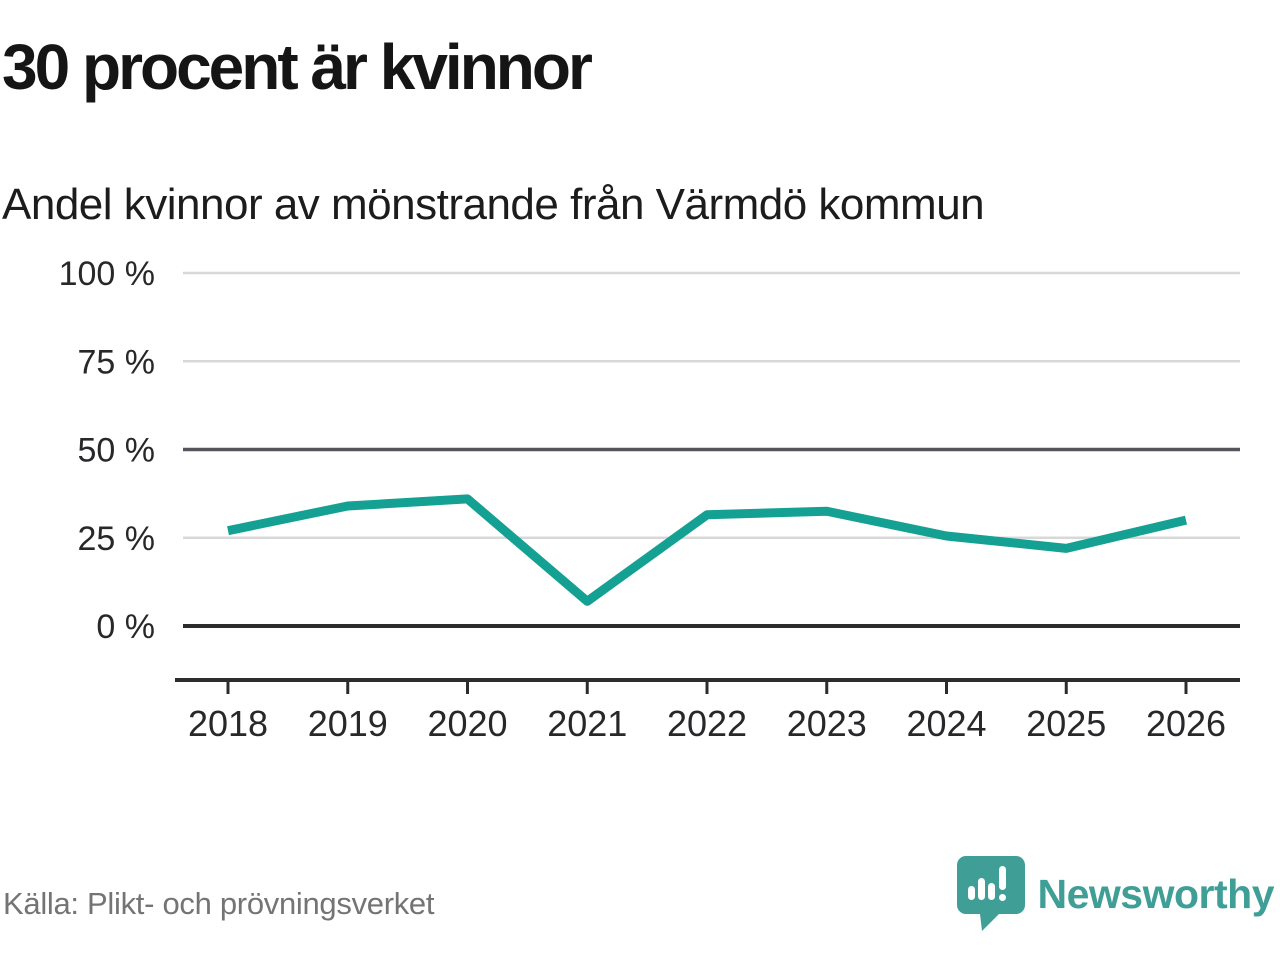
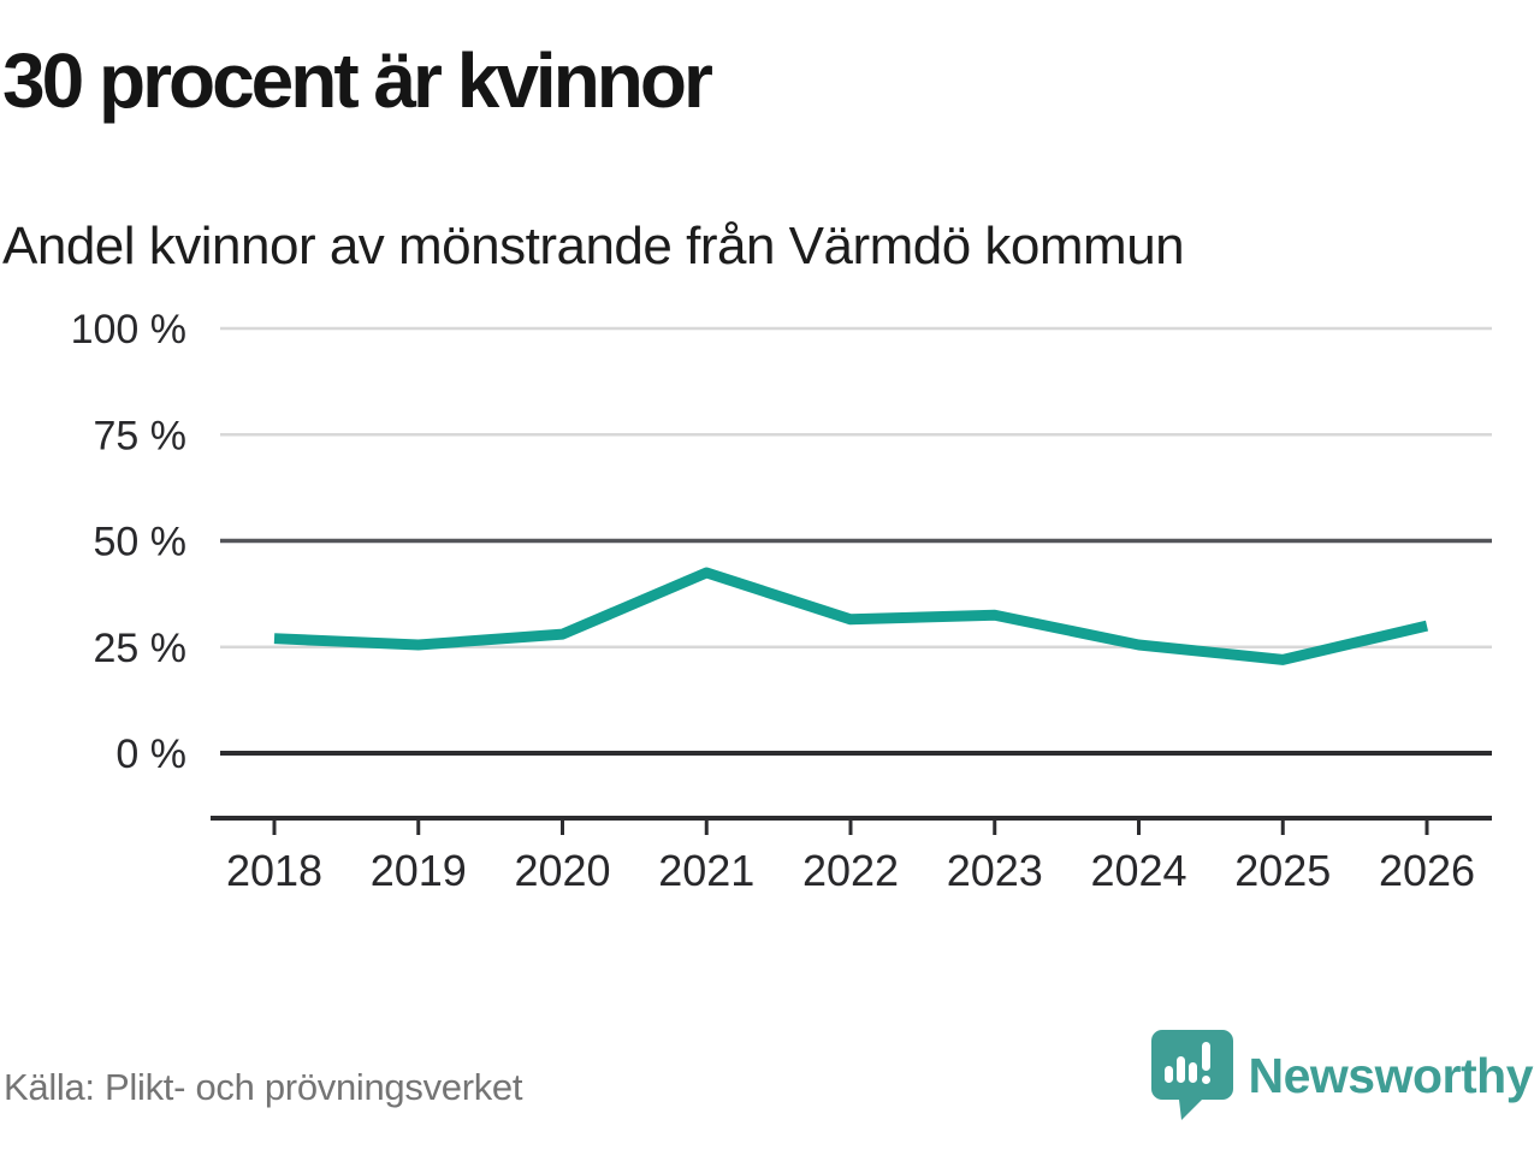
2019: 34% -> 26%
2020: 36% -> 28%
2021: 7% -> 42%
